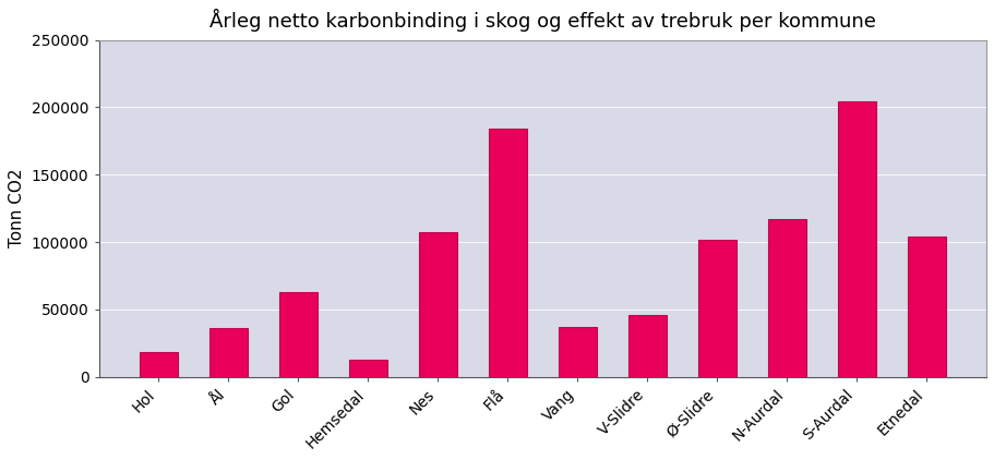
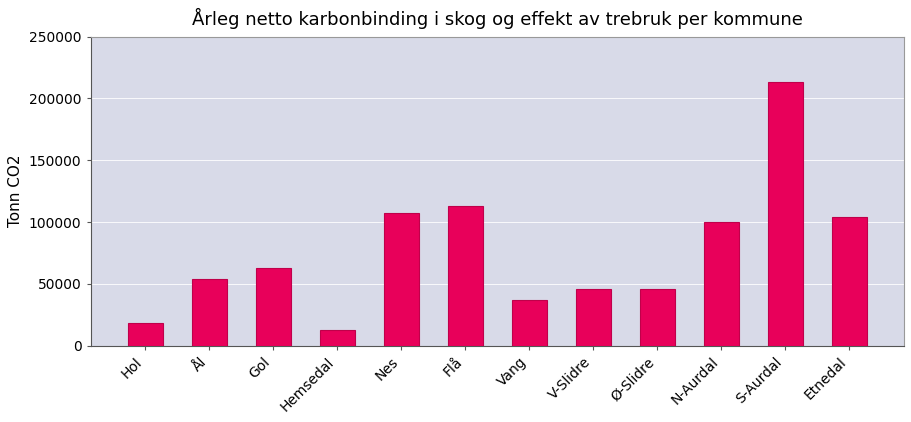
Ål: 36000 -> 54000
Flå: 184000 -> 113000
Ø-Slidre: 102000 -> 46000
N-Aurdal: 117000 -> 100000
S-Aurdal: 204000 -> 213000
